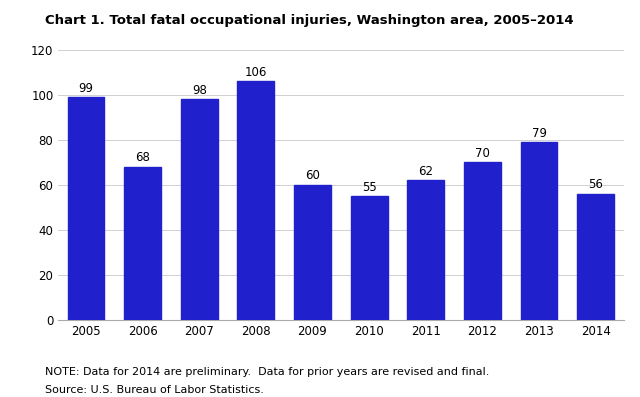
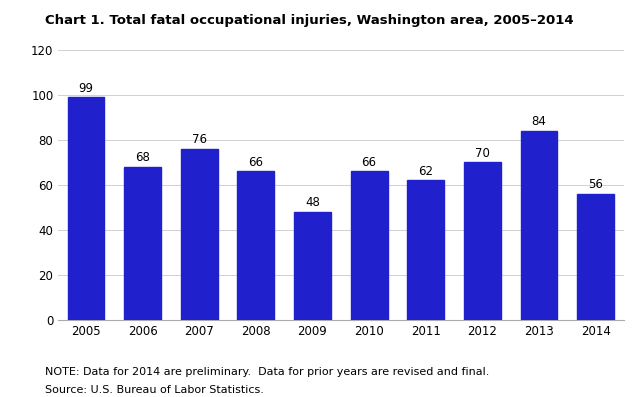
2007: 98 -> 76
2008: 106 -> 66
2009: 60 -> 48
2010: 55 -> 66
2013: 79 -> 84
